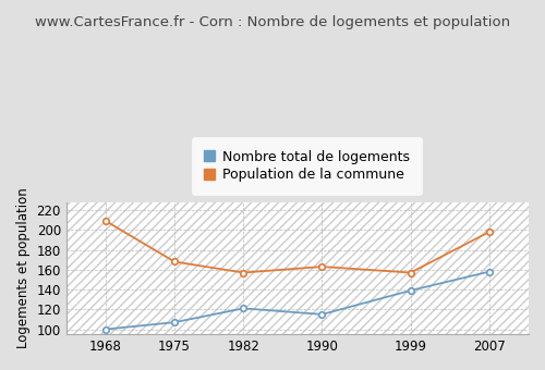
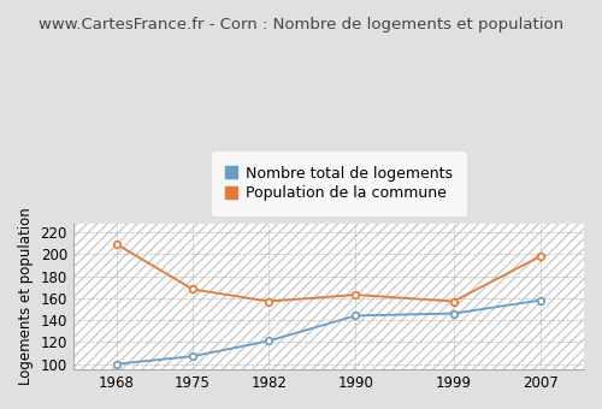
Nombre total de logements/1990: 115 -> 144
Nombre total de logements/1999: 139 -> 146
